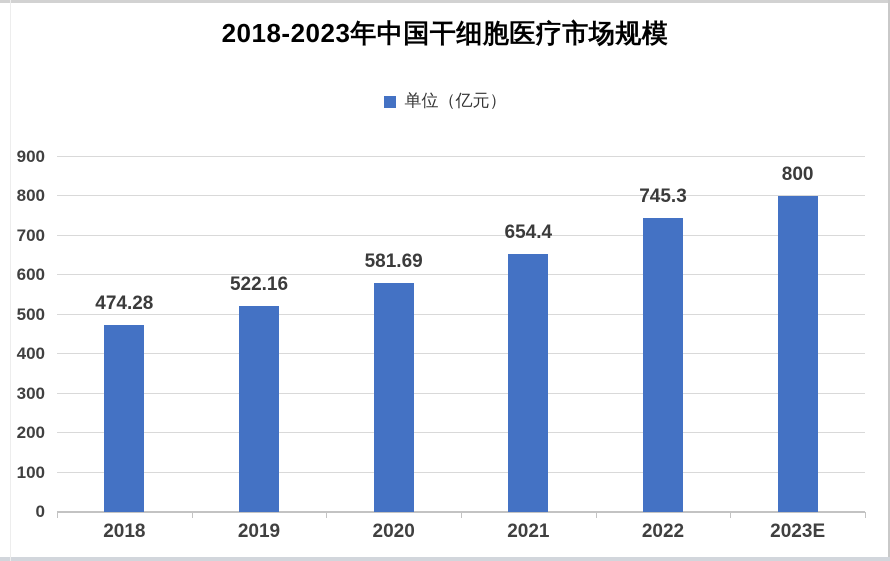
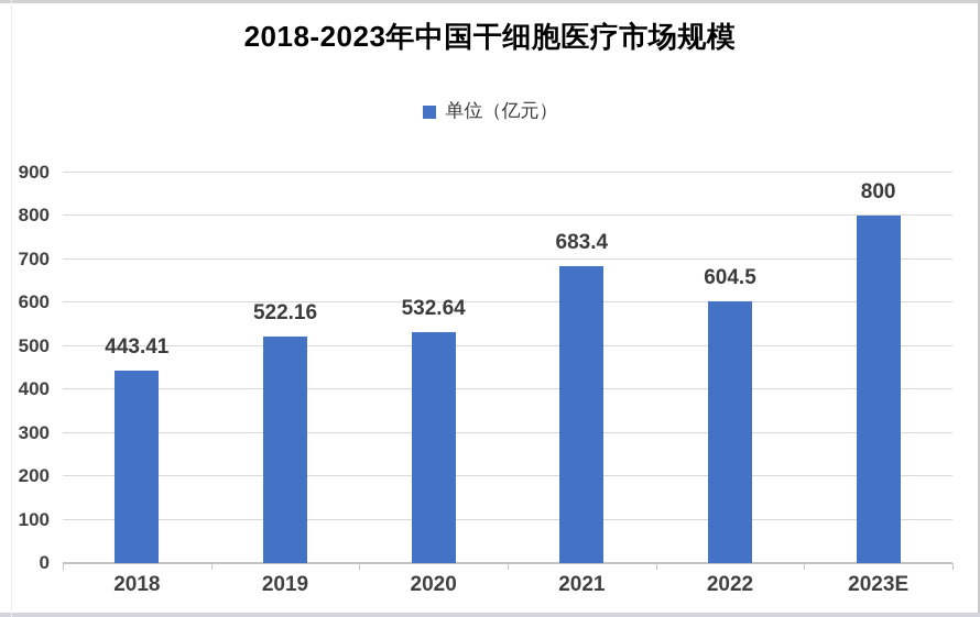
2018: 474.28 -> 443.41
2020: 581.69 -> 532.64
2021: 654.4 -> 683.4
2022: 745.3 -> 604.5
